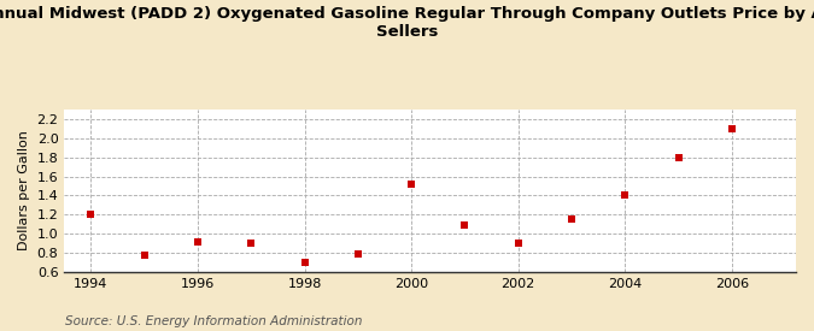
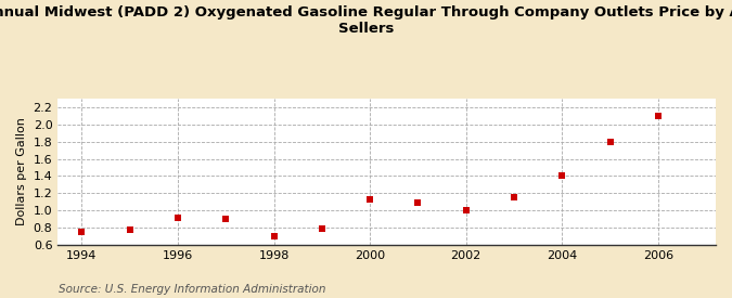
1994: 1.20 -> 0.75
2000: 1.52 -> 1.13
2002: 0.90 -> 1.00
